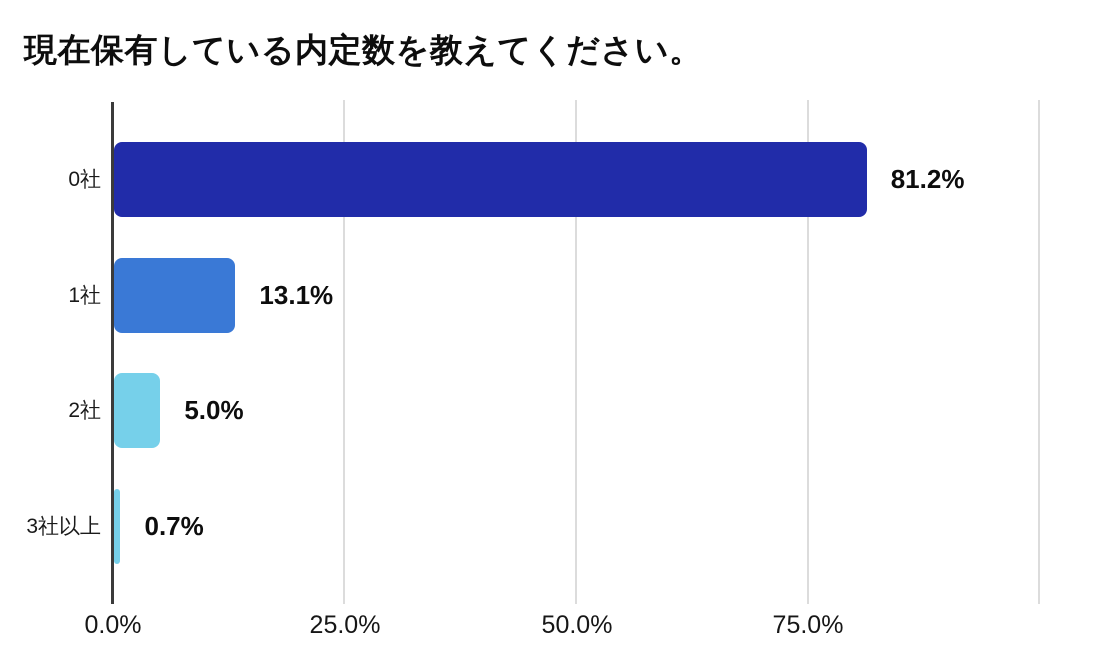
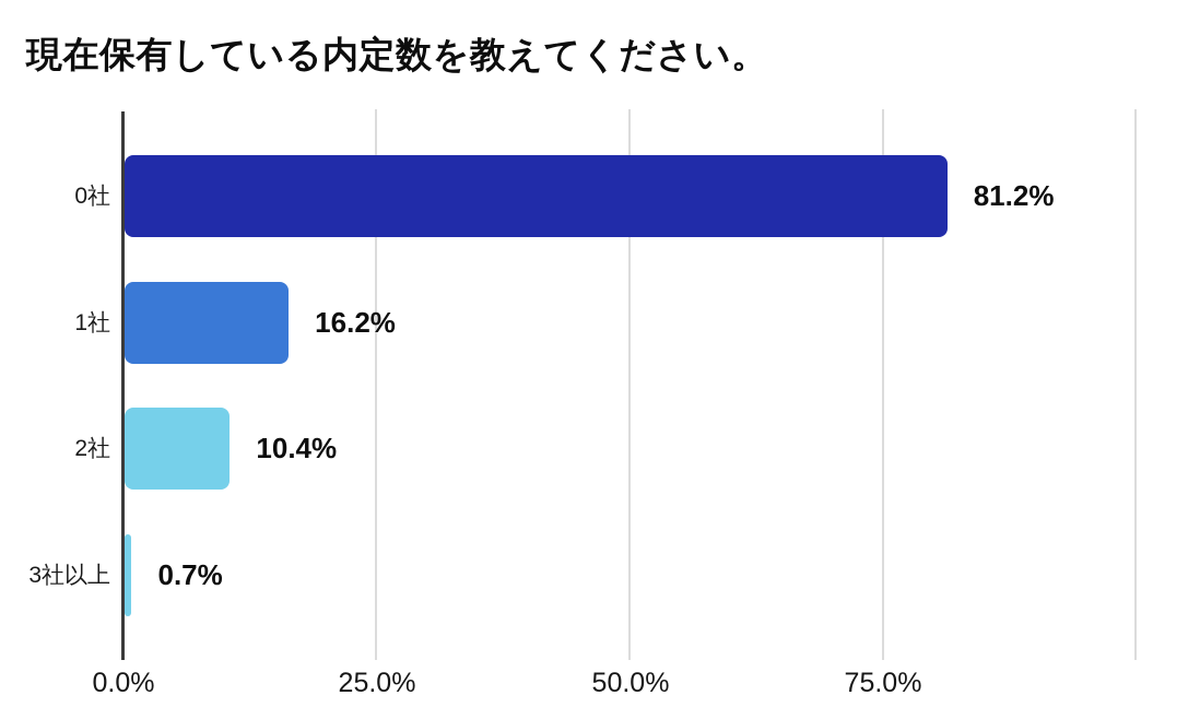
1社: 13.1% -> 16.2%
2社: 5.0% -> 10.4%
